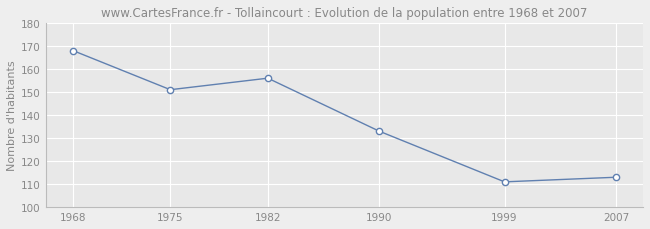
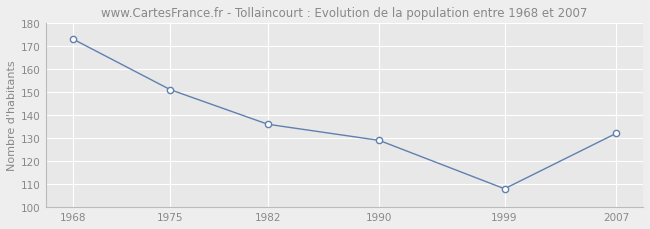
1968: 168 -> 173
1982: 156 -> 136
1990: 133 -> 129
1999: 111 -> 108
2007: 113 -> 132
